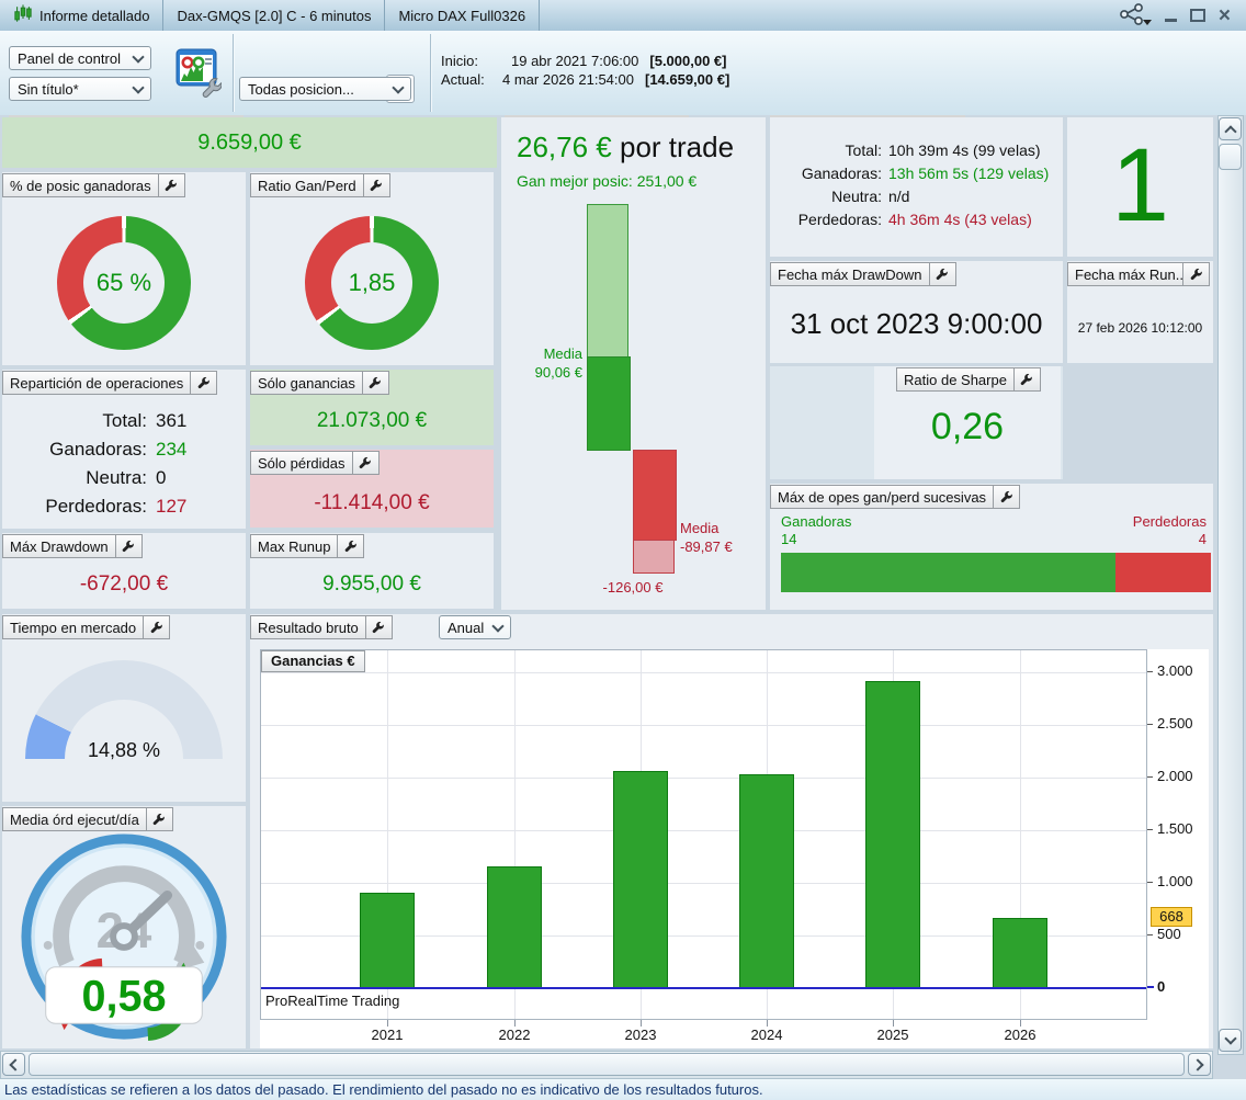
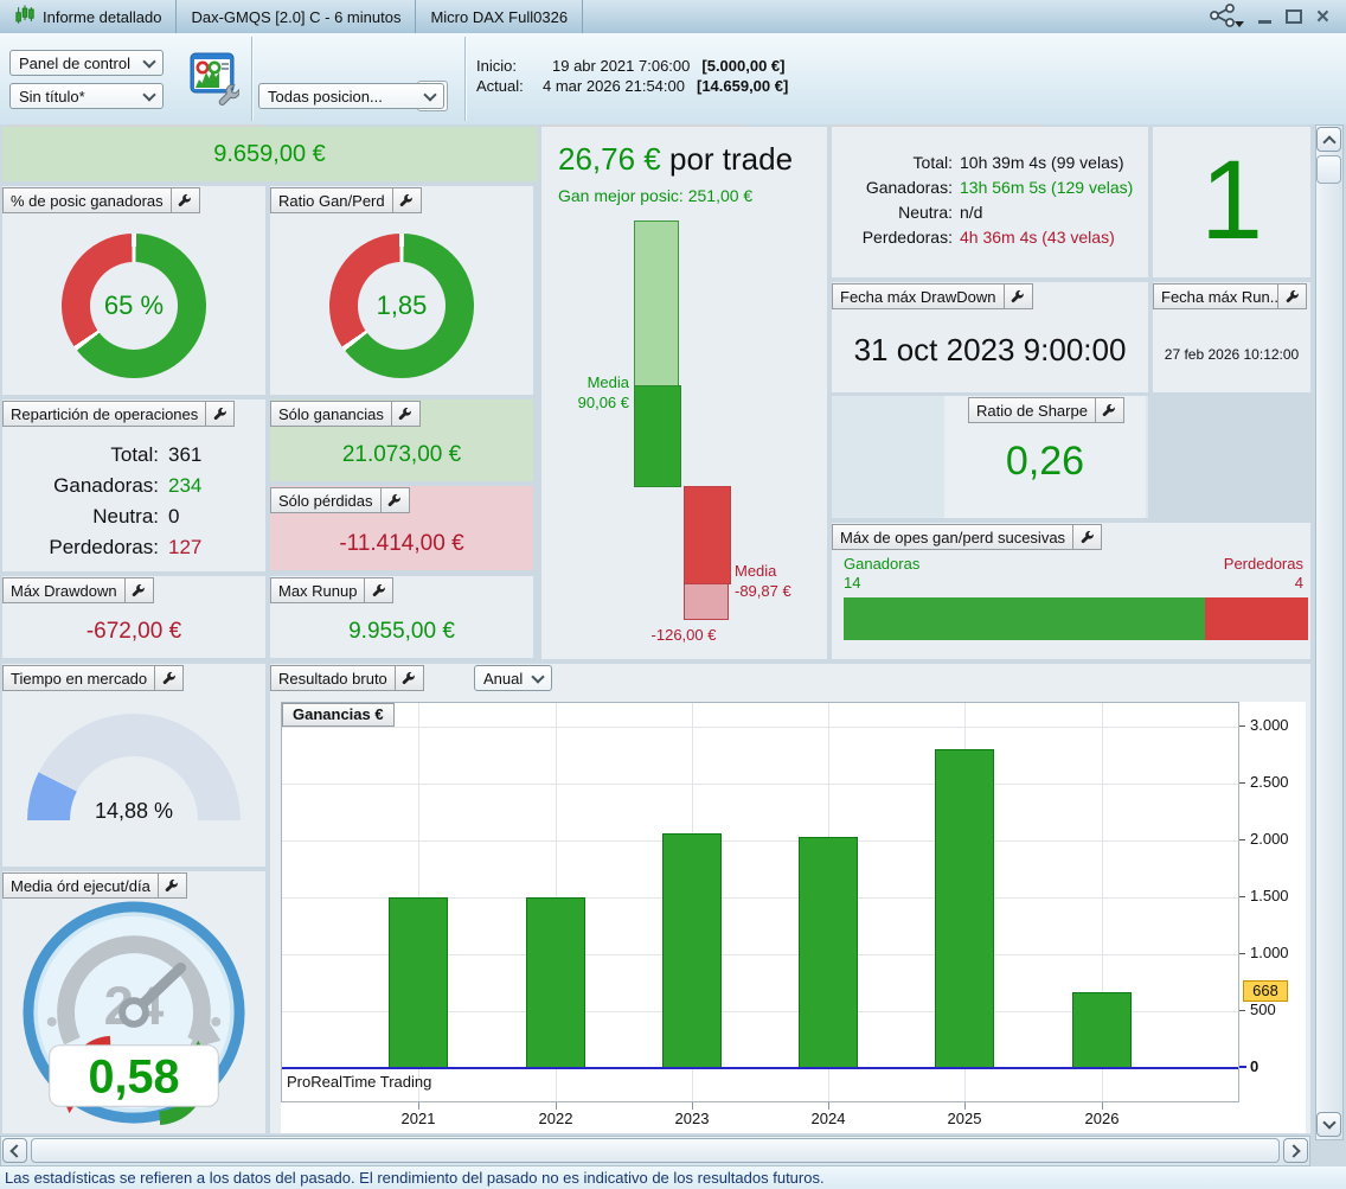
2021: 900 -> 1500
2022: 1200 -> 1500
2025: 2900 -> 2800
